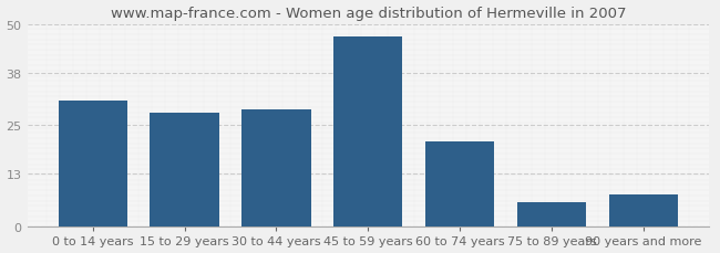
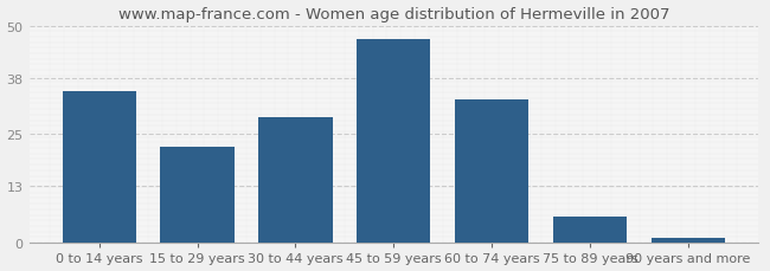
0 to 14 years: 31 -> 35
15 to 29 years: 28 -> 22
60 to 74 years: 21 -> 33
90 years and more: 8 -> 1
